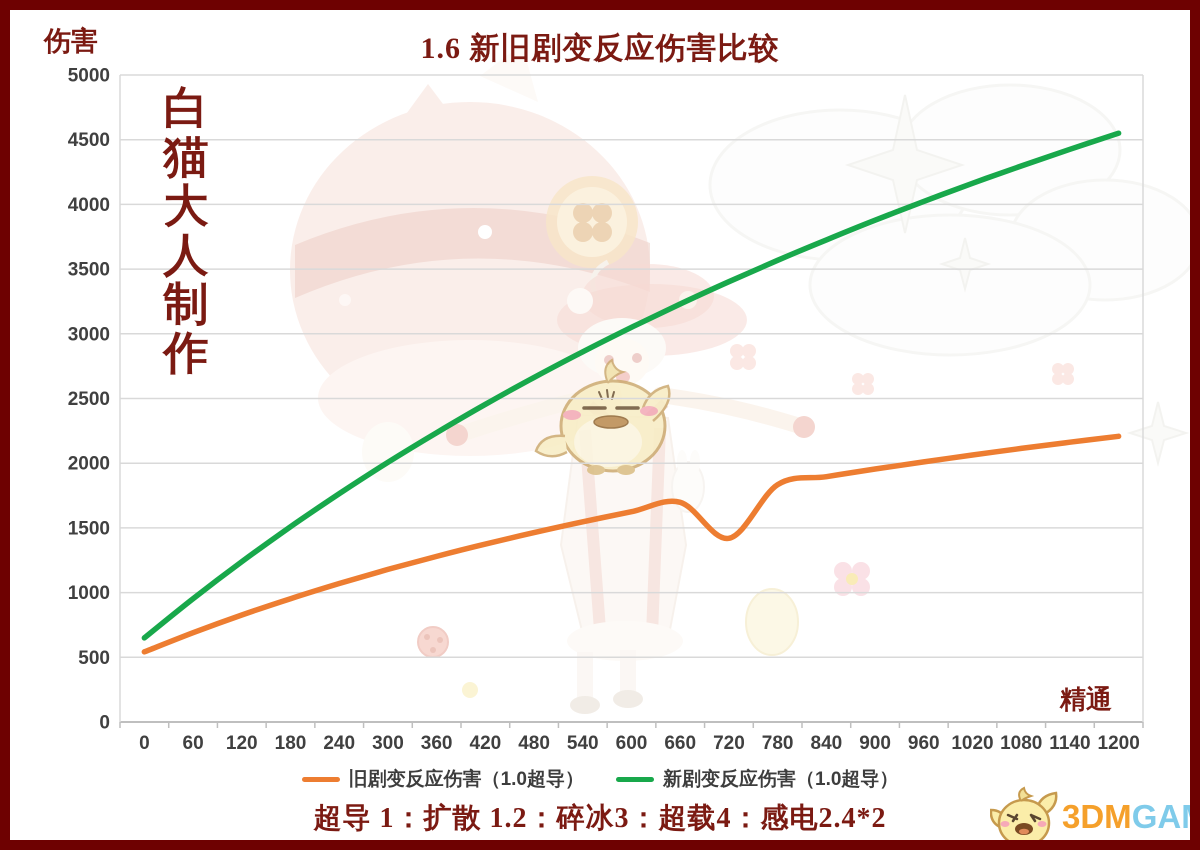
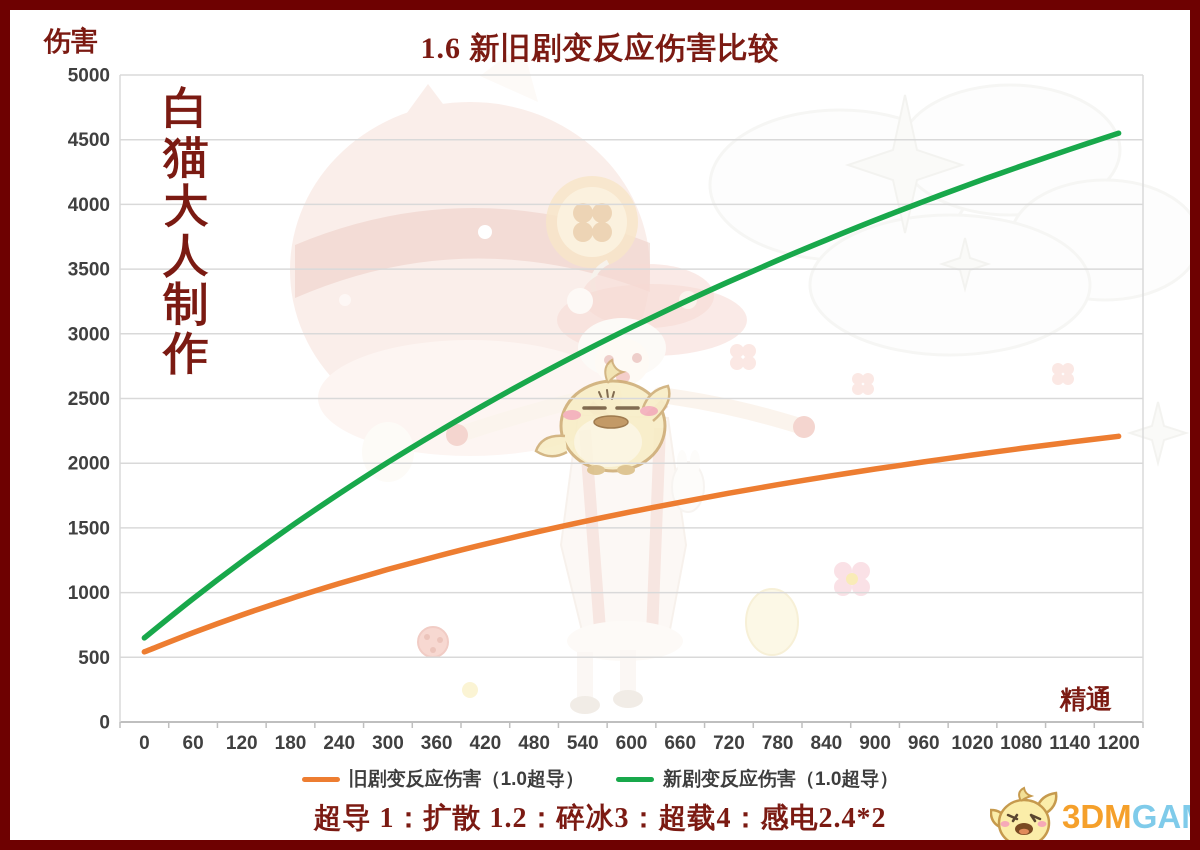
旧剧变反应伤害（1.0超导）/720: 1420 -> 1770
